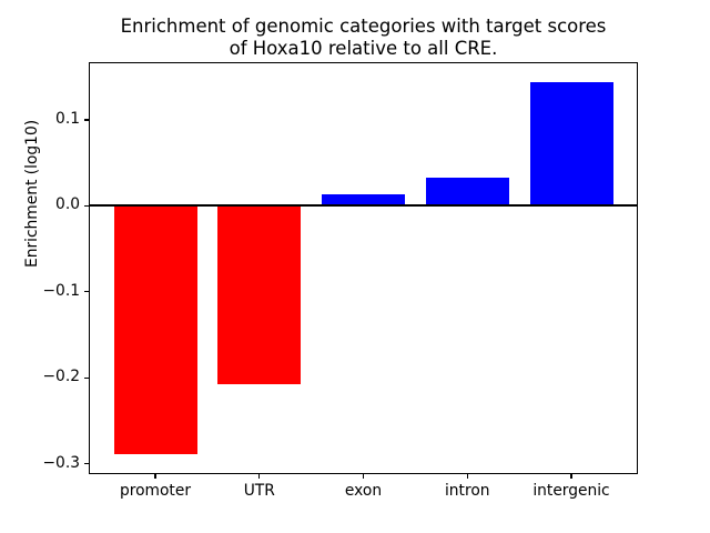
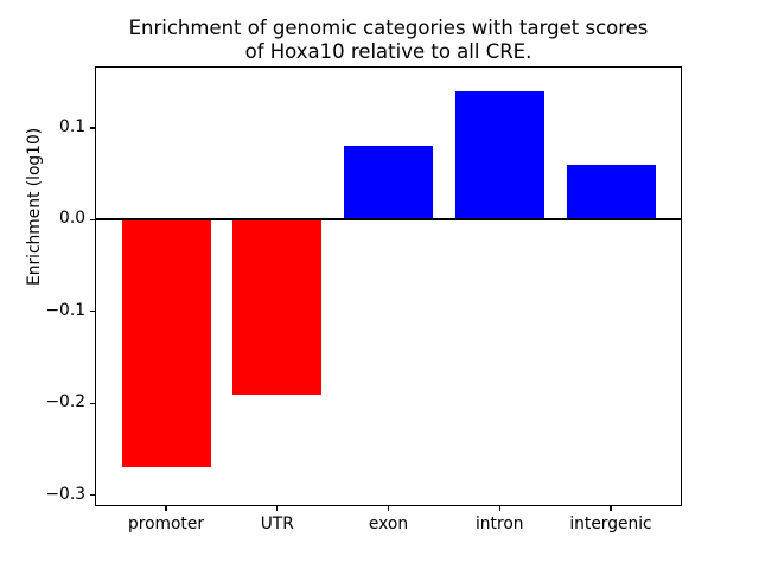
promoter: -0.29 -> -0.27
UTR: -0.21 -> -0.19
exon: 0.01 -> 0.08
intron: 0.03 -> 0.14
intergenic: 0.14 -> 0.06
